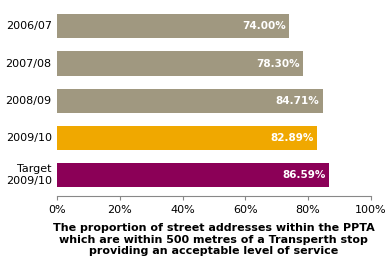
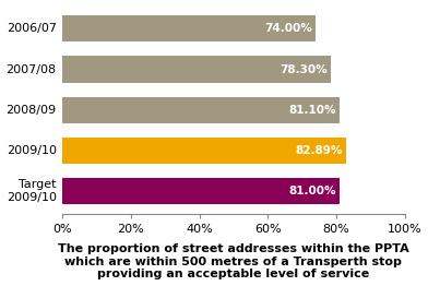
2008/09: 84.71% -> 81.10%
Target 2009/10: 86.59% -> 81.00%
